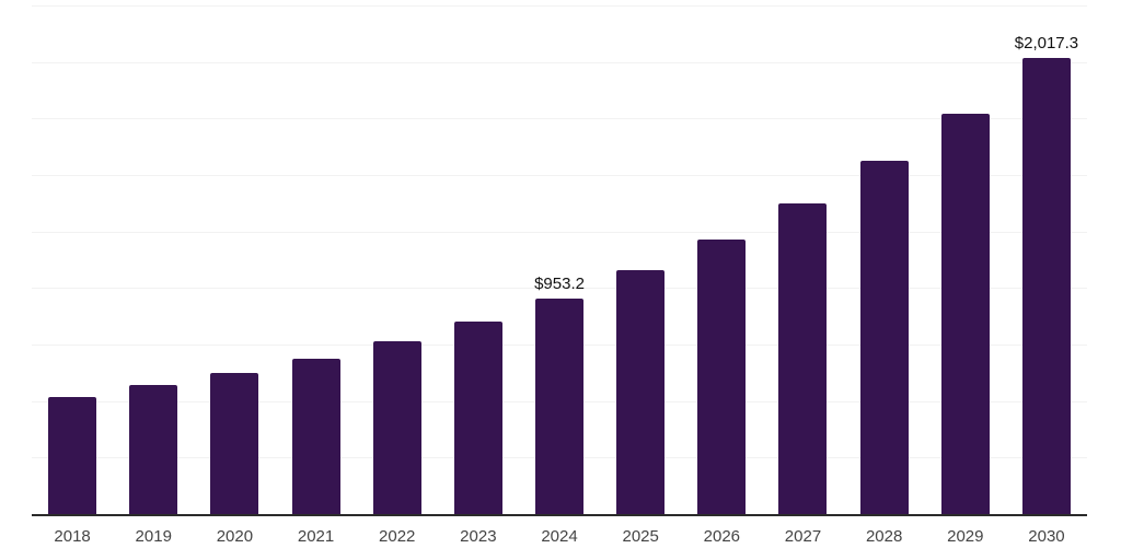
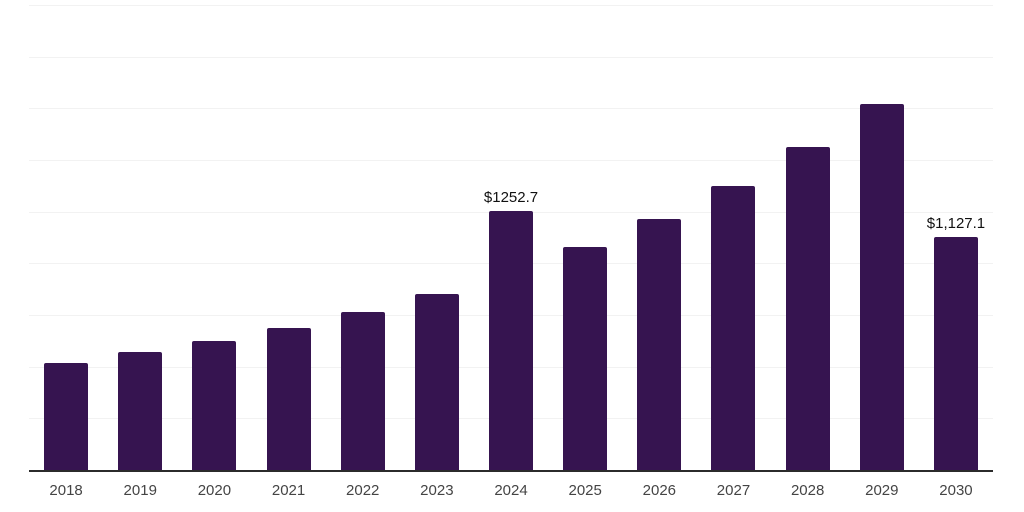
2024: $953.2 -> $1252.7
2030: $2,017.3 -> $1,127.1
